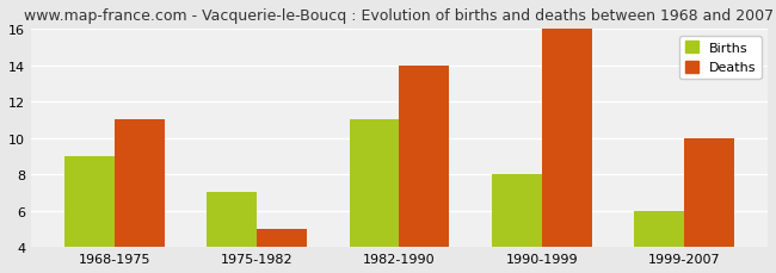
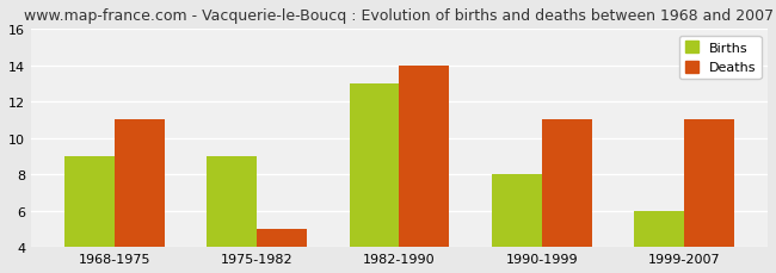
Births/1975-1982: 7 -> 9
Births/1982-1990: 11 -> 13
Deaths/1990-1999: 16 -> 11
Deaths/1999-2007: 10 -> 11
